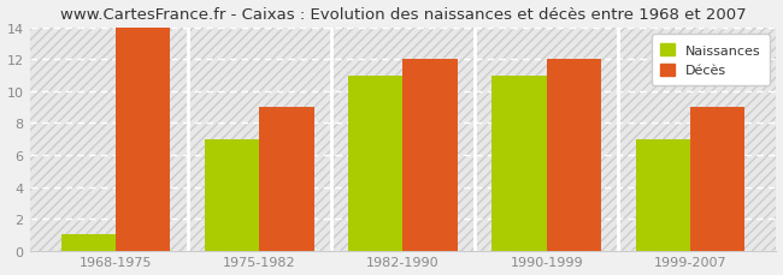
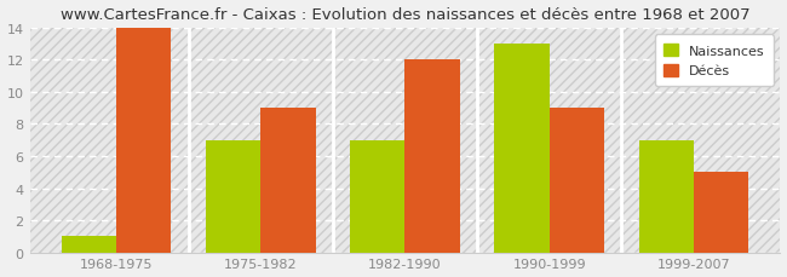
Naissances/1982-1990: 11 -> 7
Naissances/1990-1999: 11 -> 13
Décès/1990-1999: 12 -> 9
Décès/1999-2007: 9 -> 5
